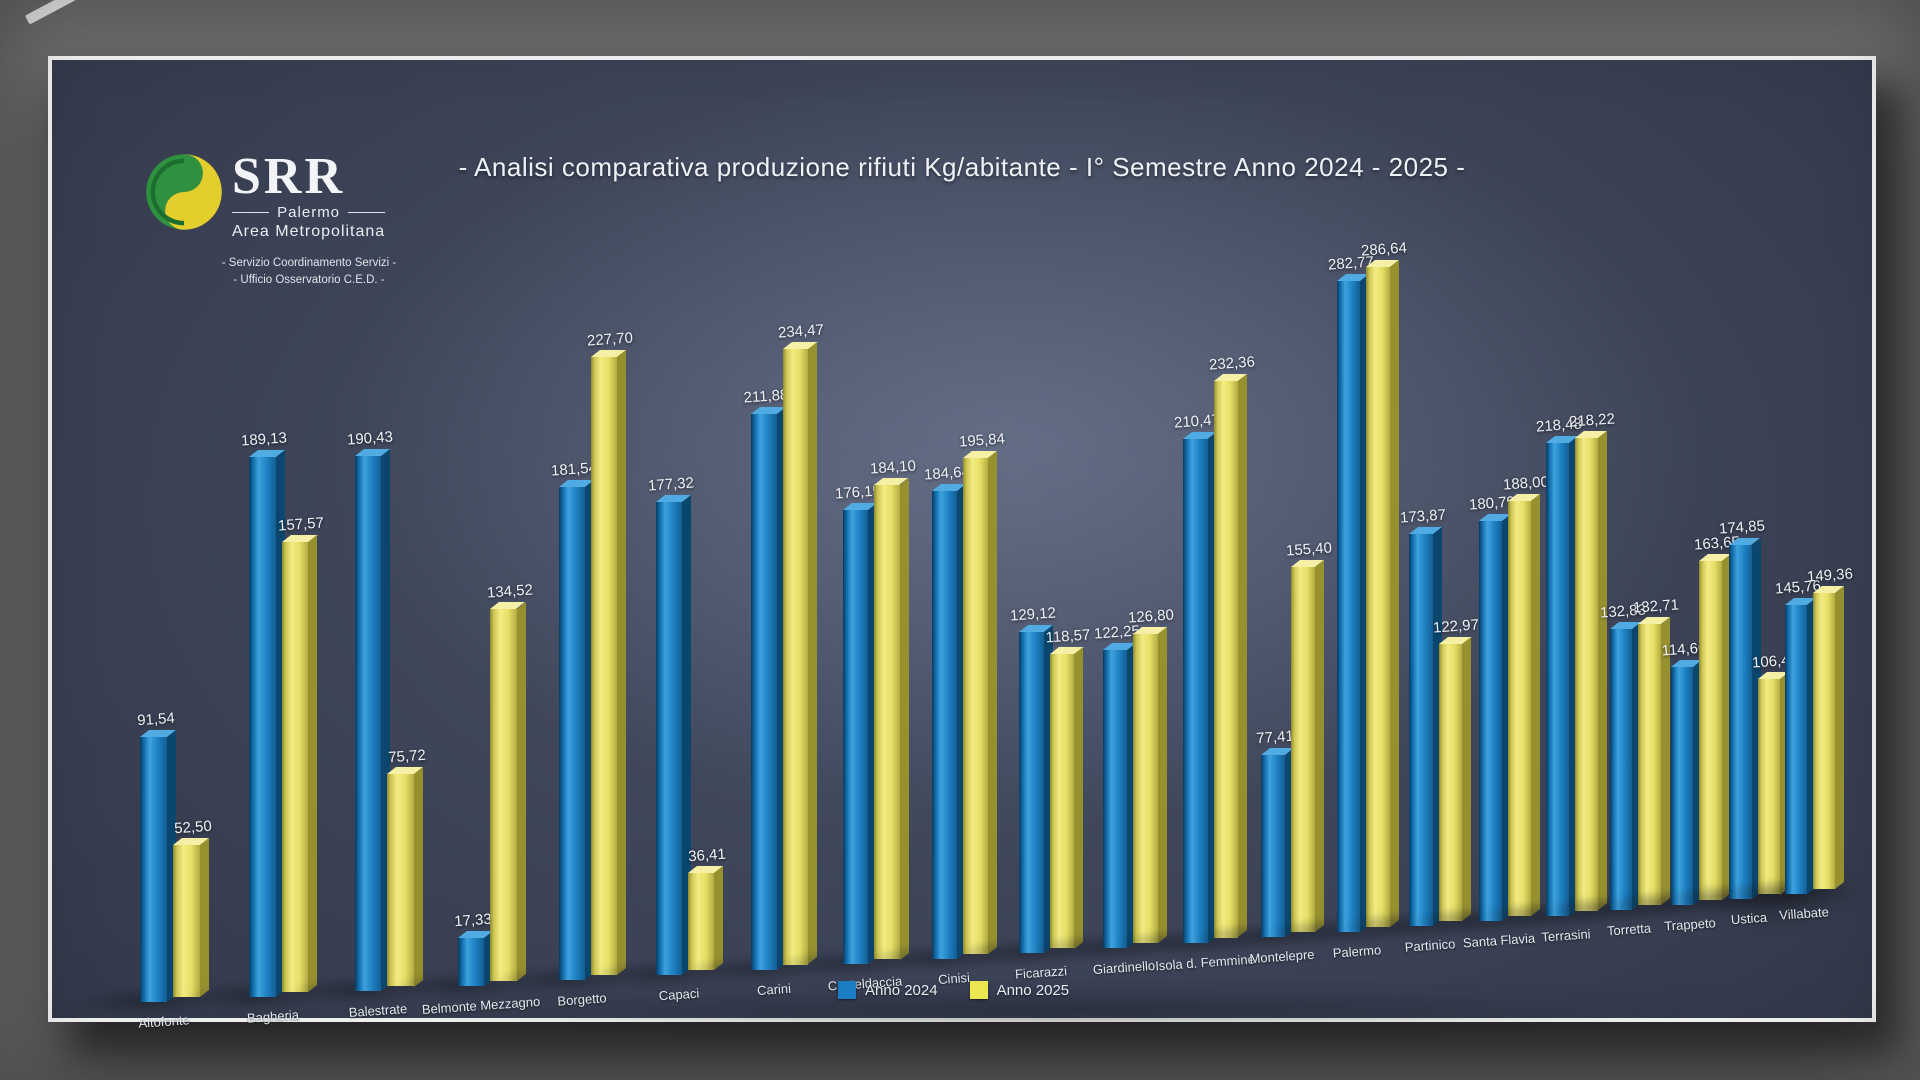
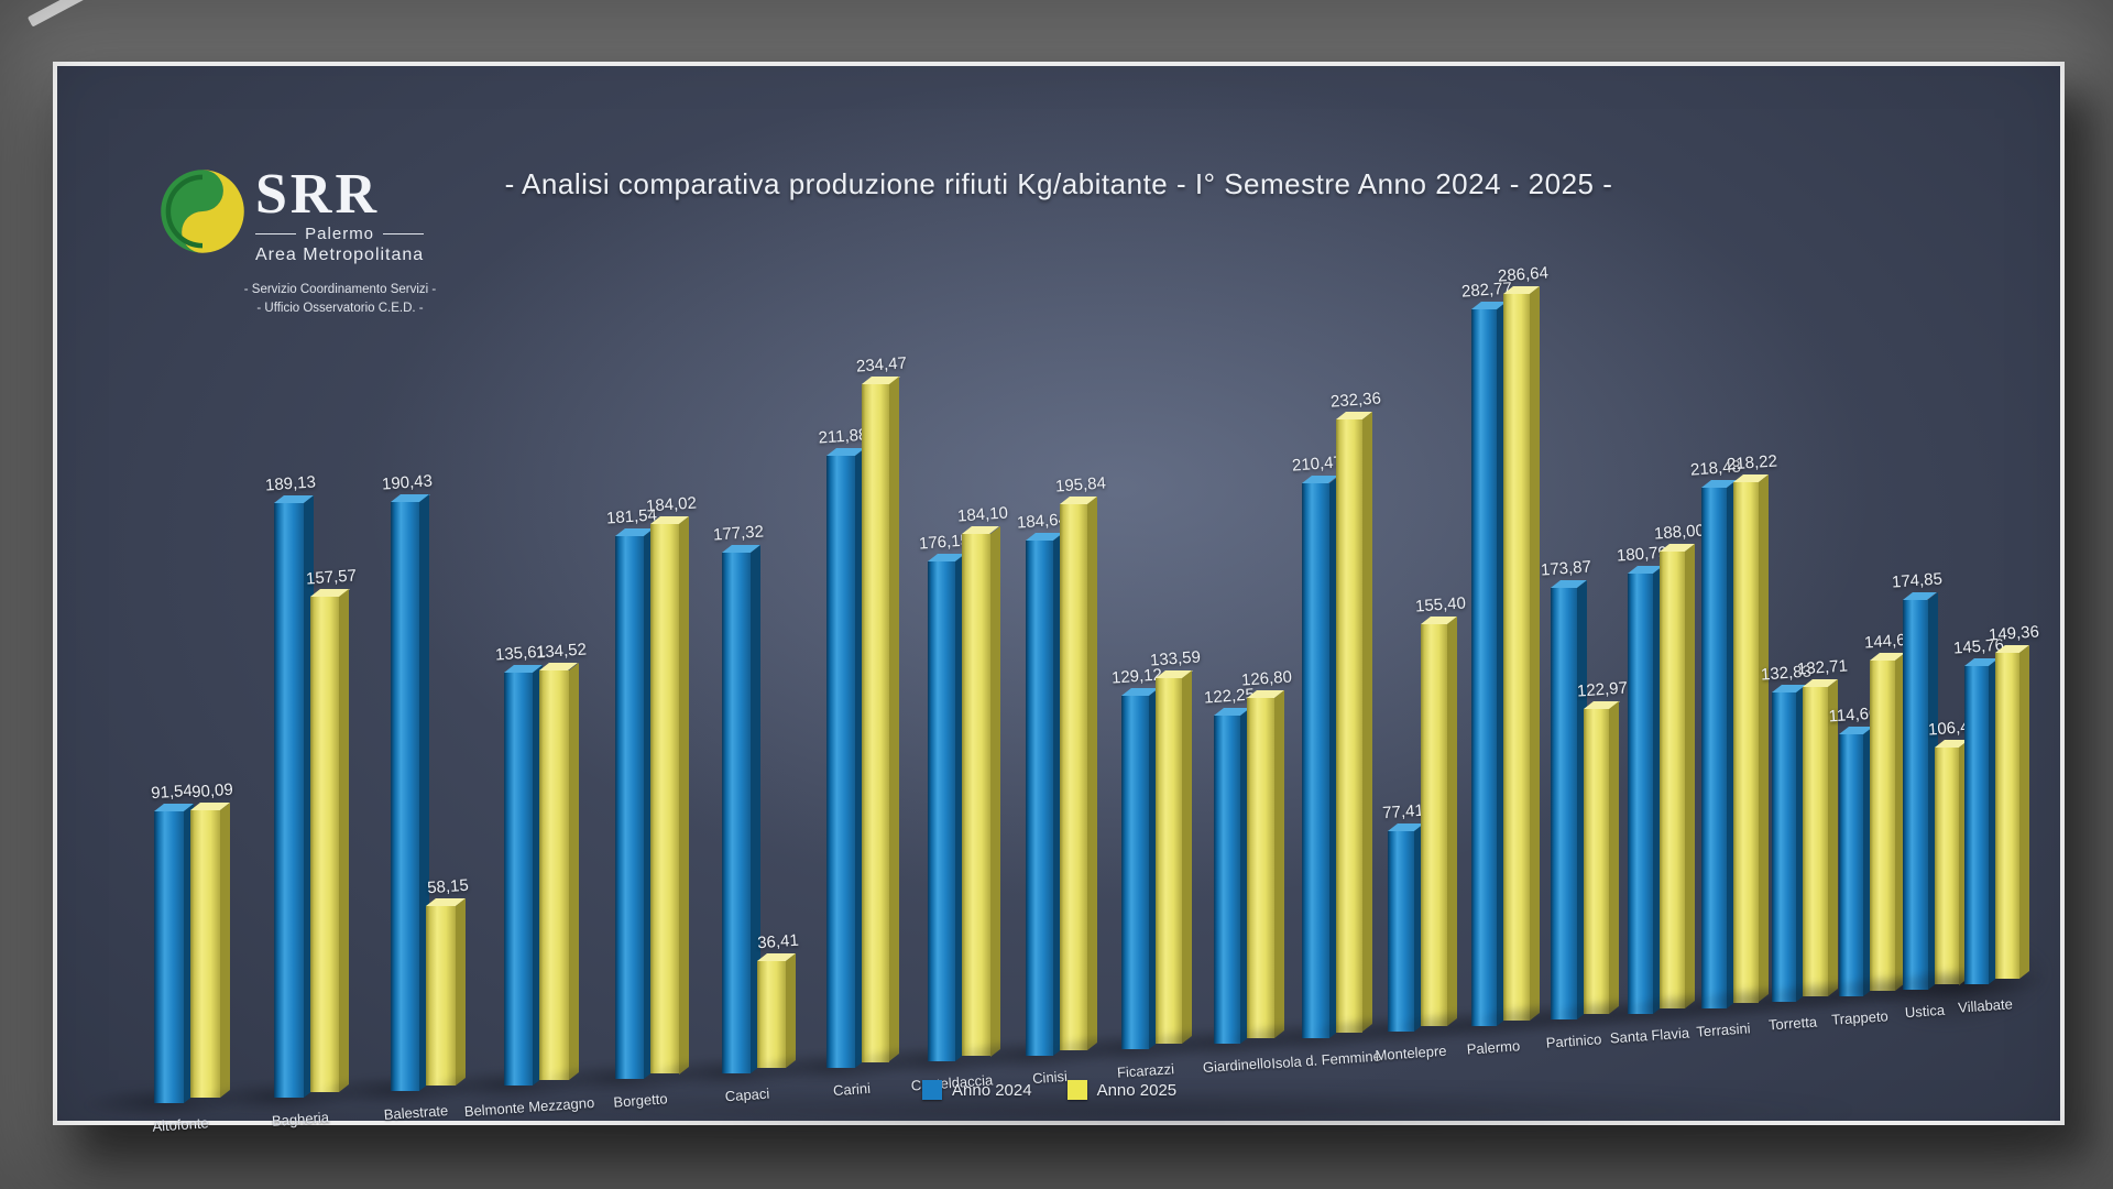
Anno 2025/Altofonte: 52,50 -> 90,09
Anno 2025/Balestrate: 75,72 -> 58,15
Anno 2024/Belmonte Mezzagno: 17,33 -> 135,61
Anno 2025/Borgetto: 227,70 -> 184,02
Anno 2025/Ficarazzi: 118,57 -> 133,59
Anno 2025/Trappeto: 163,65 -> 144,60
